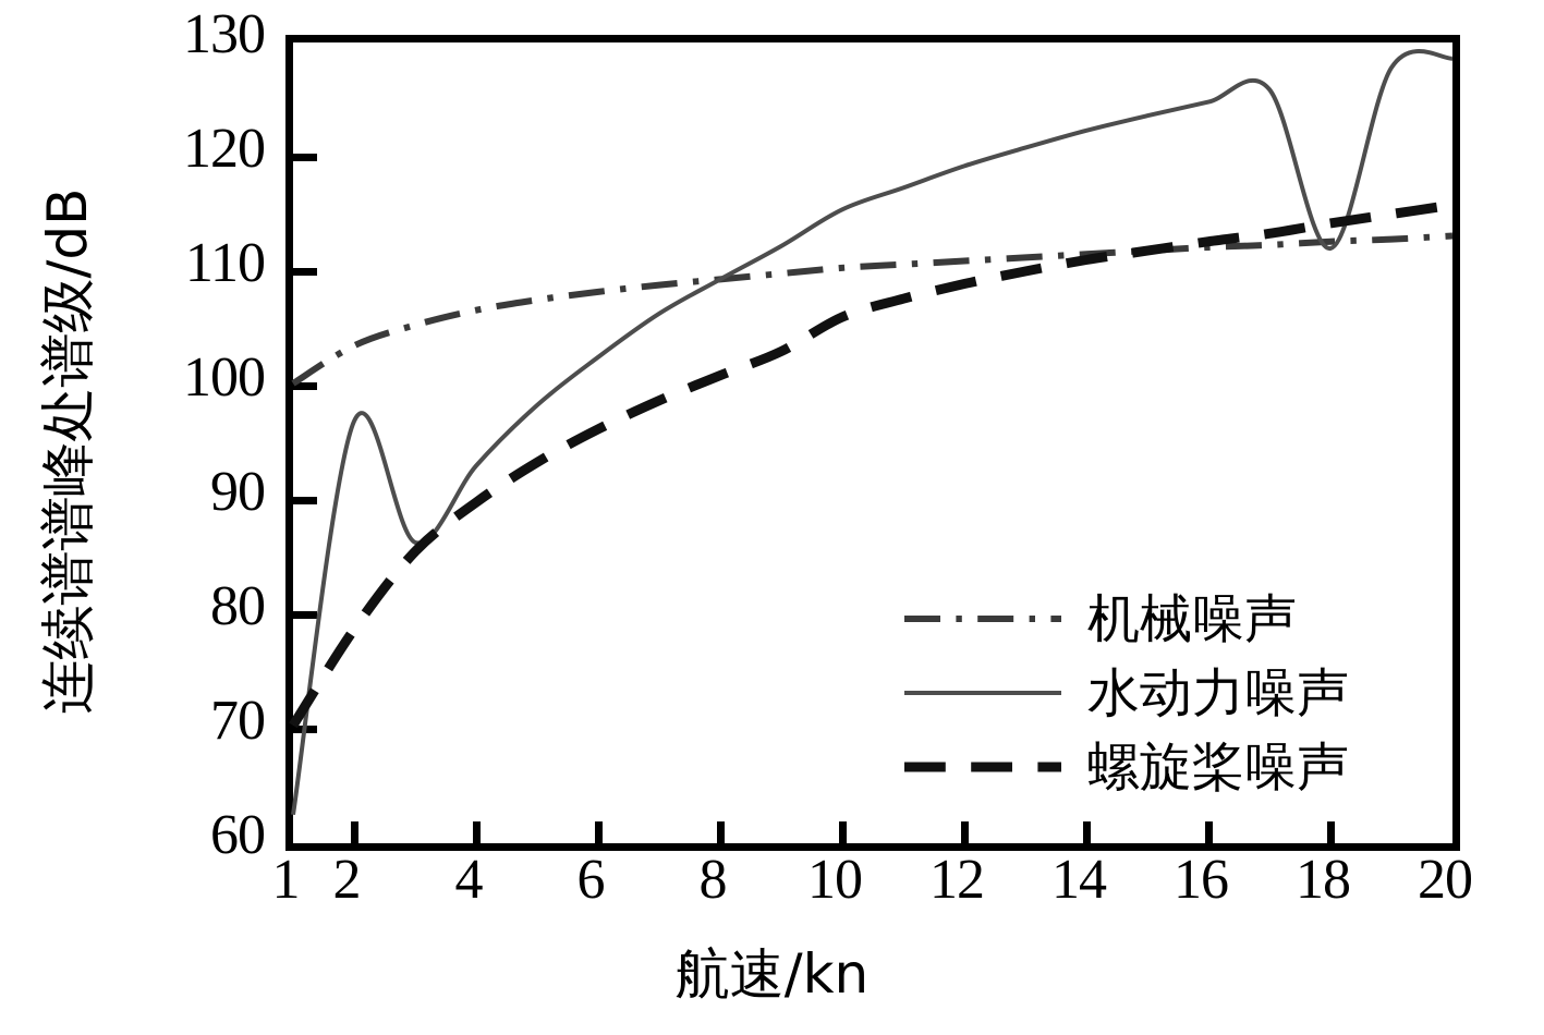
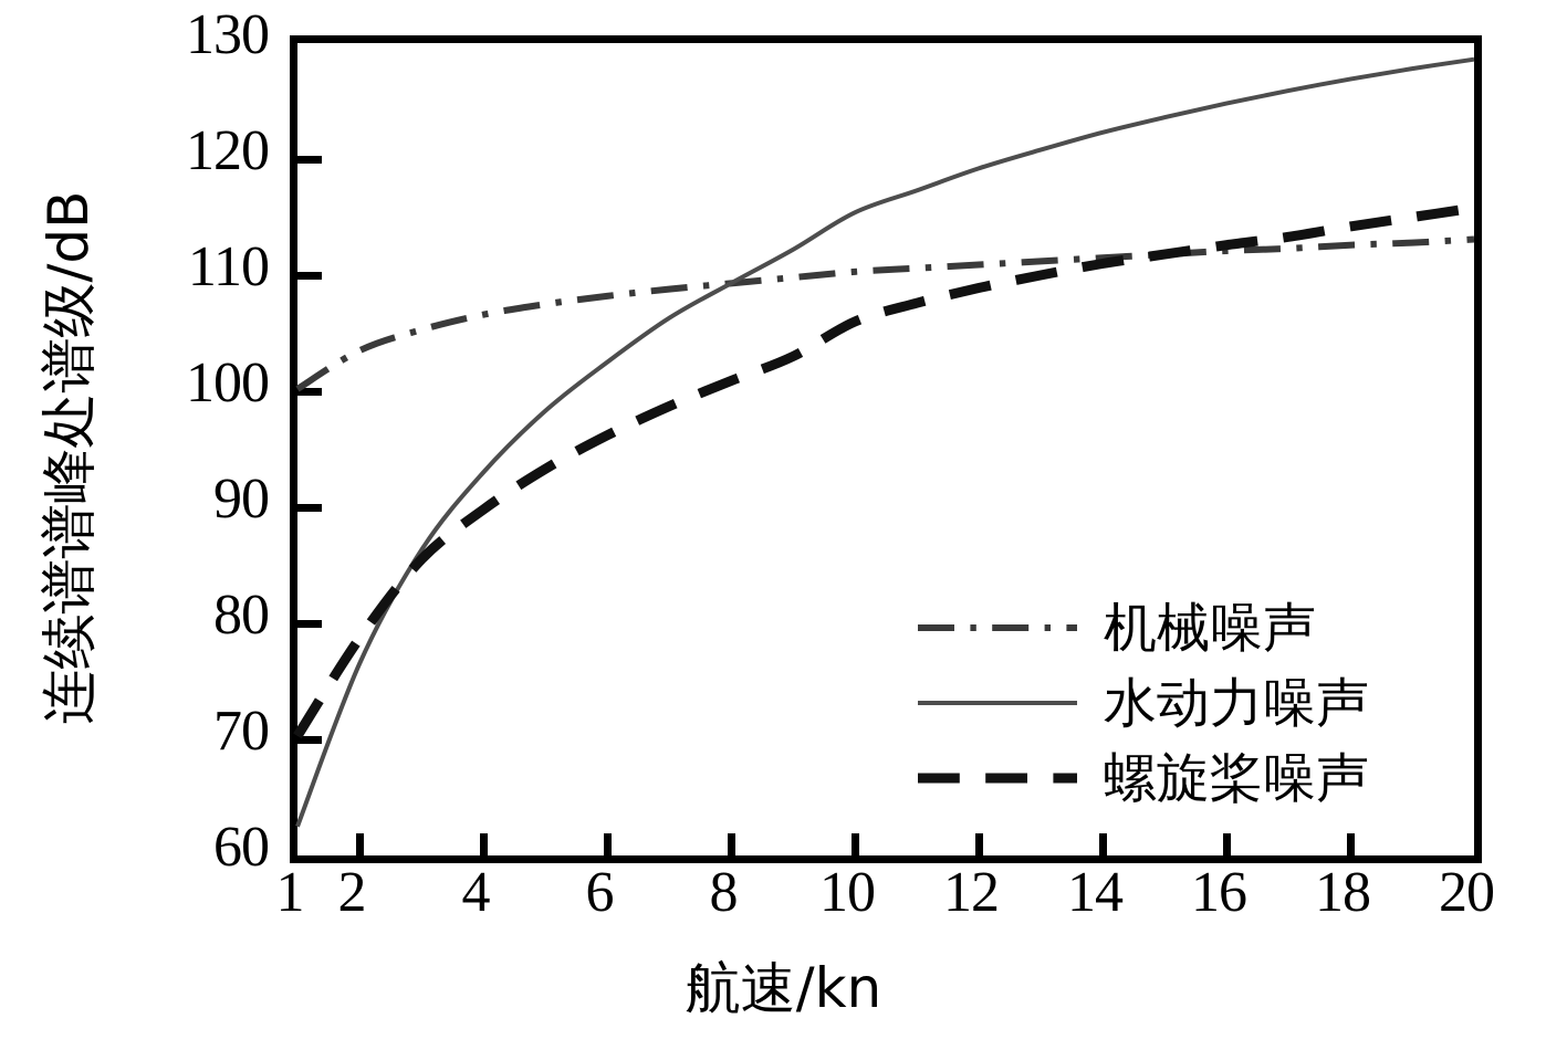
水动力噪声/2: 96.9 -> 76.5
水动力噪声/18: 112.0 -> 126.9
